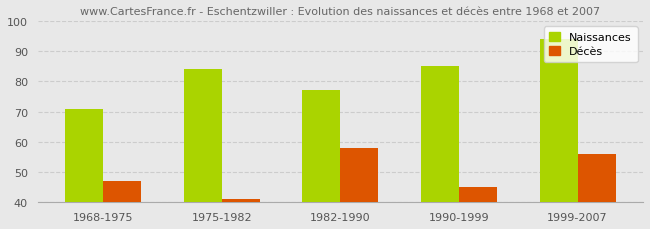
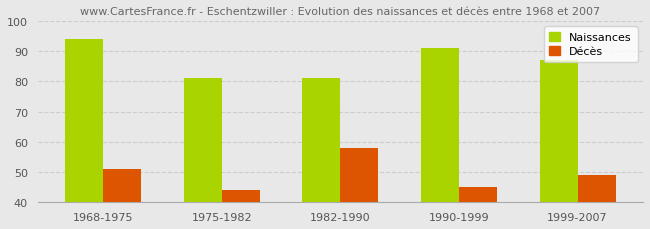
Naissances/1968-1975: 71 -> 94
Décès/1968-1975: 47 -> 51
Naissances/1975-1982: 84 -> 81
Décès/1975-1982: 41 -> 44
Naissances/1982-1990: 77 -> 81
Naissances/1990-1999: 85 -> 91
Naissances/1999-2007: 94 -> 87
Décès/1999-2007: 56 -> 49
